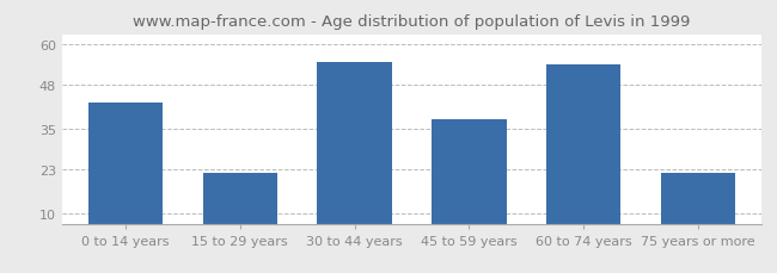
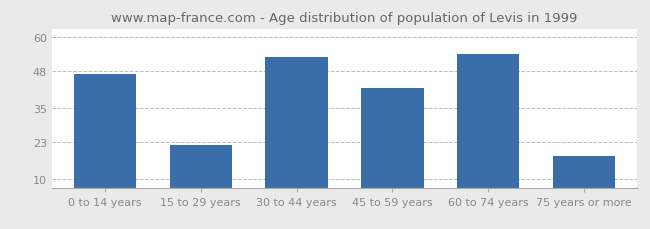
0 to 14 years: 43 -> 47
30 to 44 years: 55 -> 53
45 to 59 years: 38 -> 42
75 years or more: 22 -> 18
